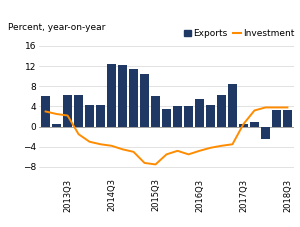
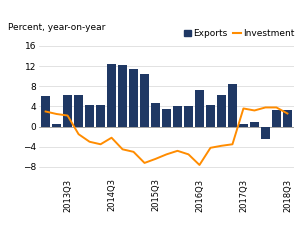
Investment/2014Q3: -3.8 -> -2.2
Exports/2015Q3: 6.0 -> 4.6
Investment/2015Q3: -7.5 -> -6.4
Exports/2016Q3: 5.5 -> 7.2
Investment/2016Q3: -4.8 -> -7.6
Investment/2017Q3: 0.5 -> 3.6
Investment/2018Q3: 3.8 -> 2.6
